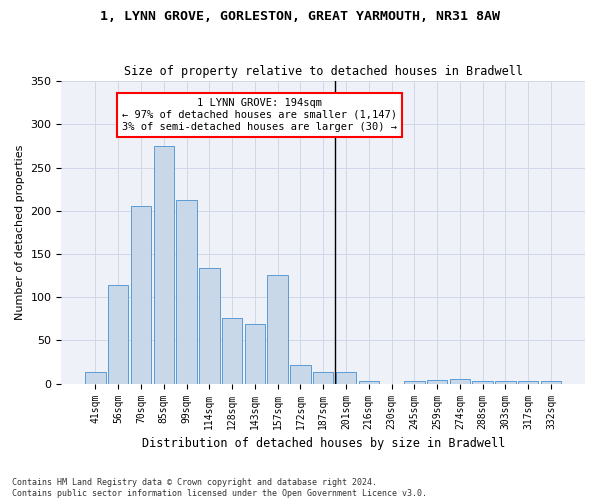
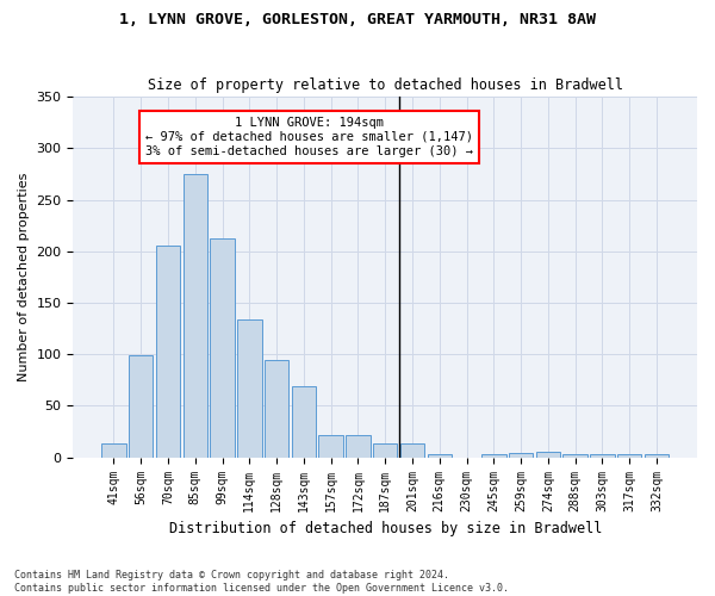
56sqm: 114 -> 99
128sqm: 76 -> 94
157sqm: 126 -> 22
